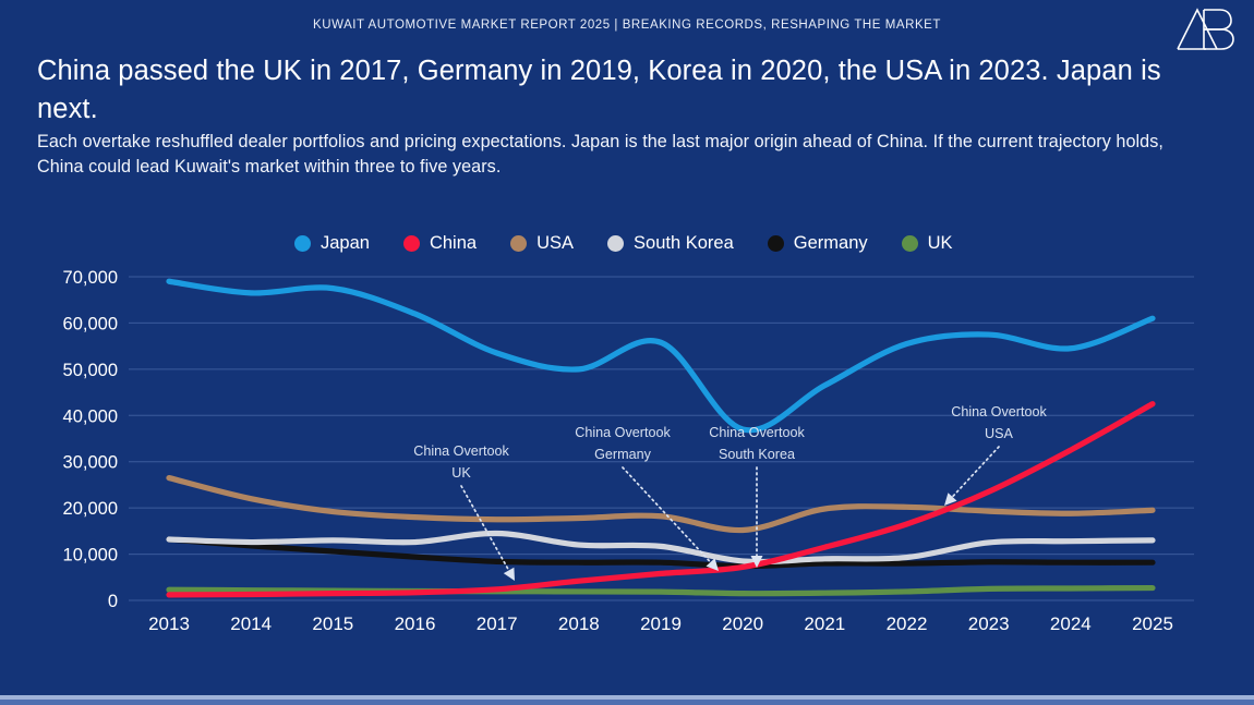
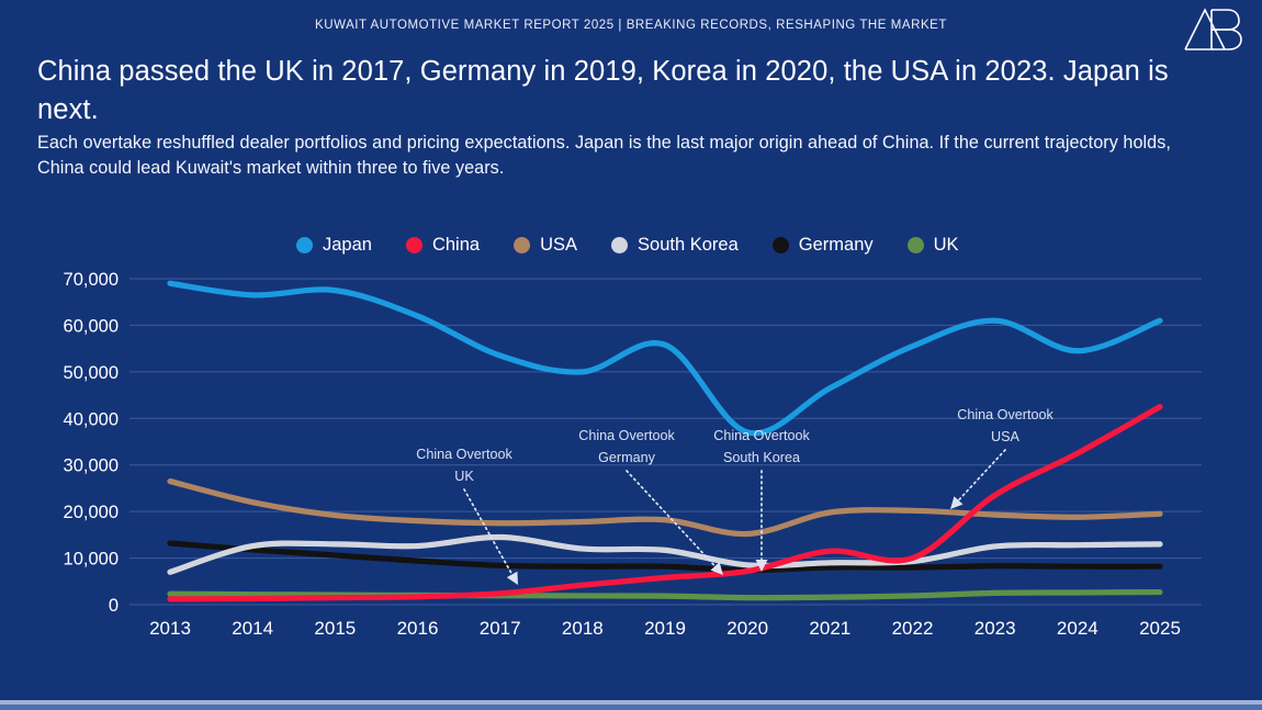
South Korea/2013: 13000 -> 7000
China/2022: 16000 -> 10000
Japan/2023: 58000 -> 61000
